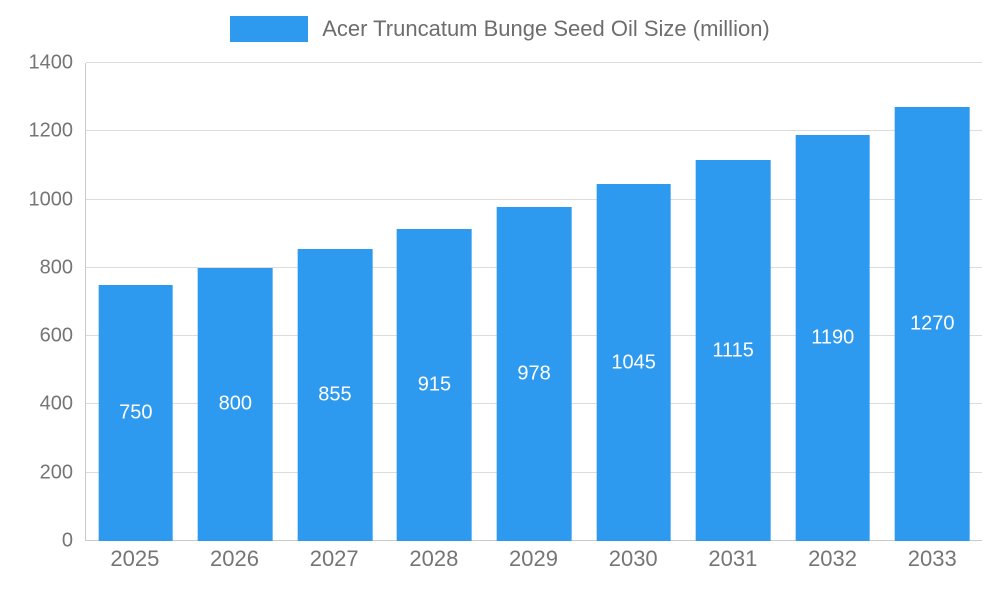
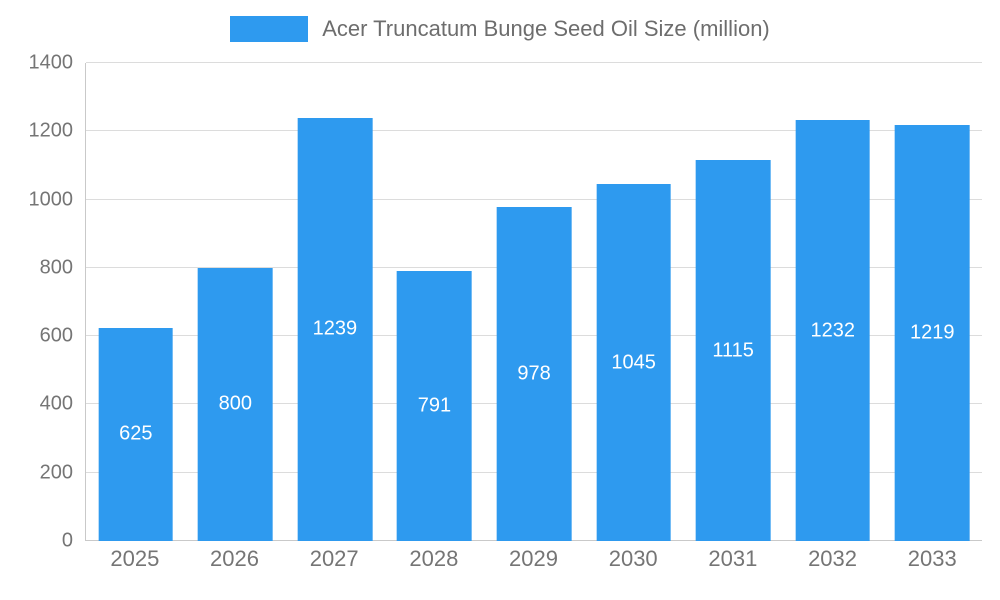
2025: 750 -> 625
2027: 855 -> 1239
2028: 915 -> 791
2032: 1190 -> 1232
2033: 1270 -> 1219
